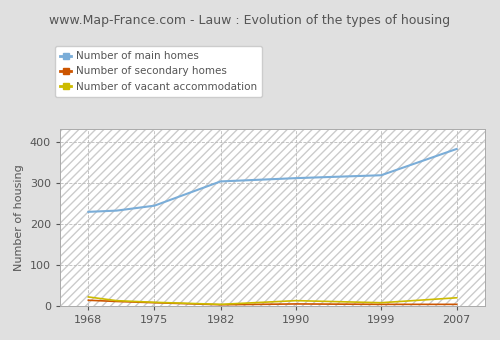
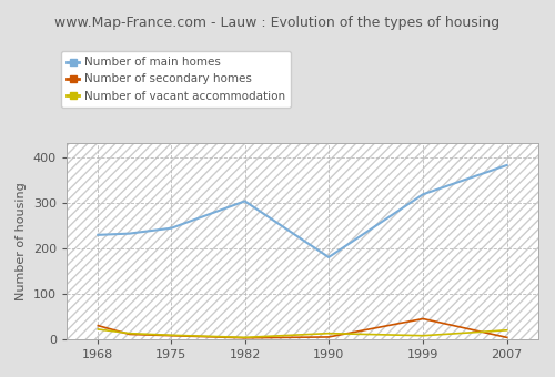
Number of secondary homes/1968: 14 -> 30
Number of main homes/1990: 311 -> 180
Number of secondary homes/1999: 4 -> 45
